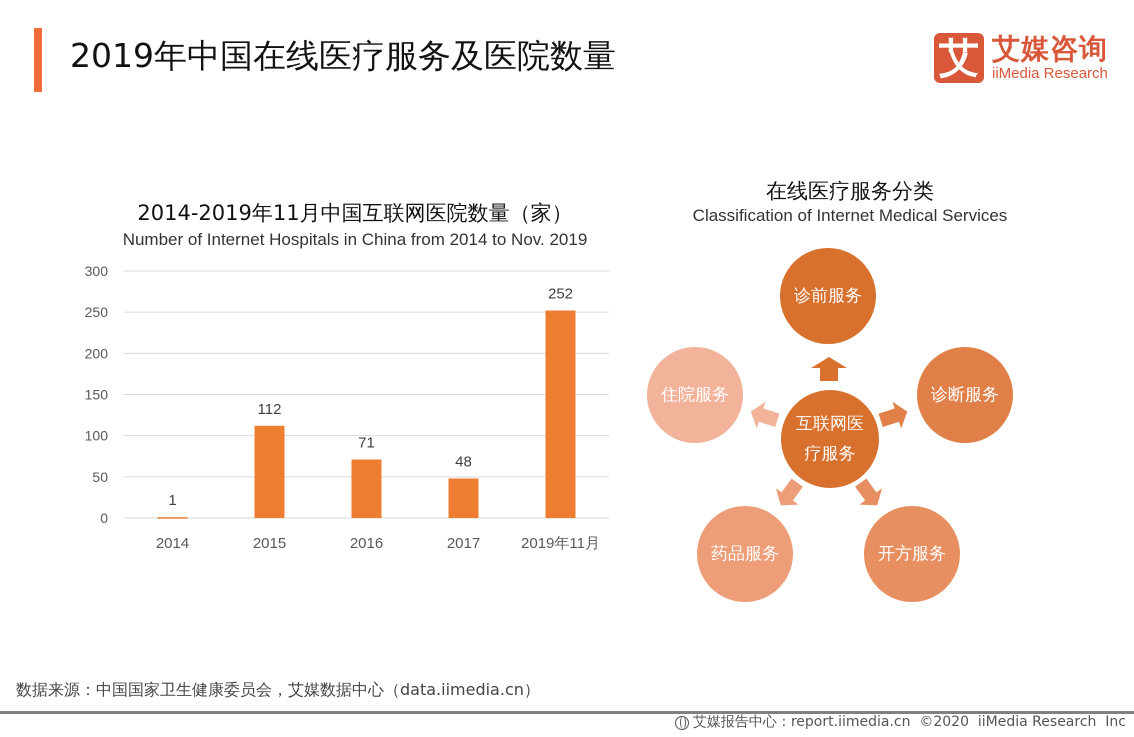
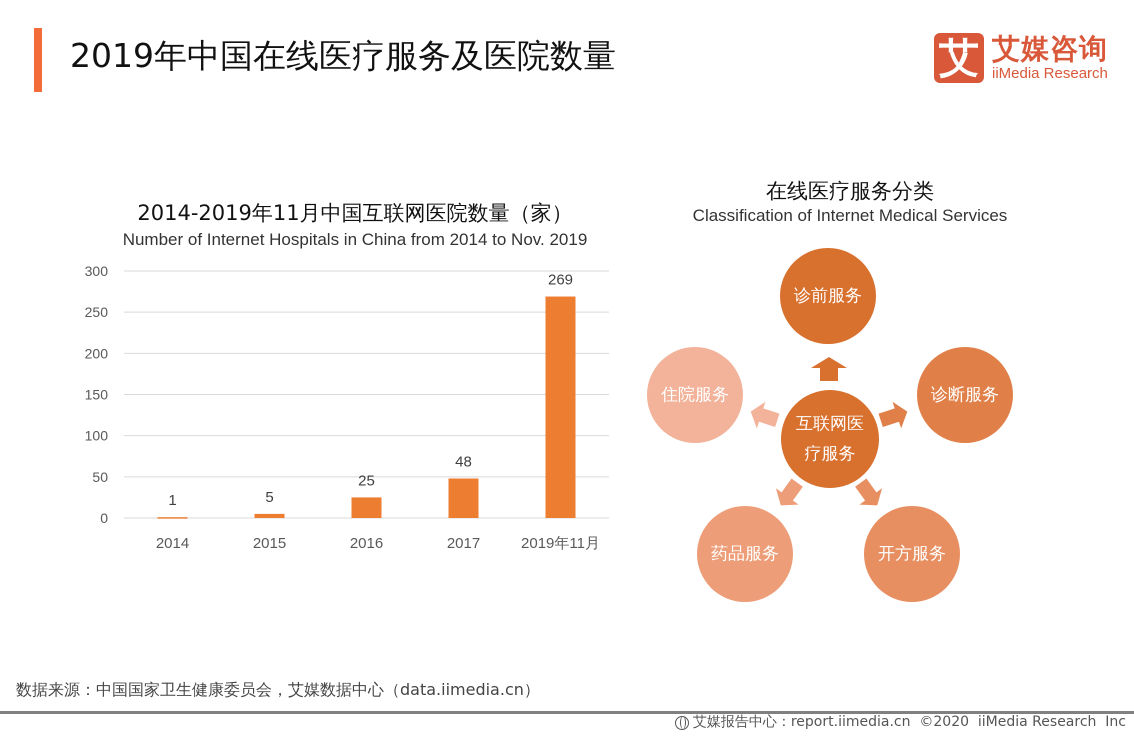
2015: 112 -> 5
2016: 71 -> 25
2019年11月: 252 -> 269
